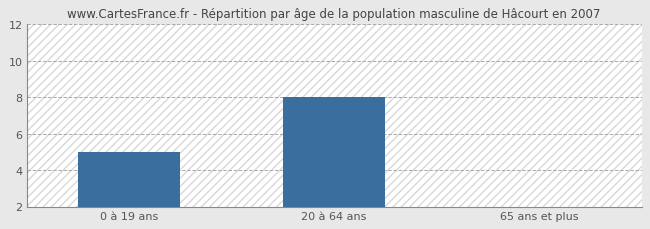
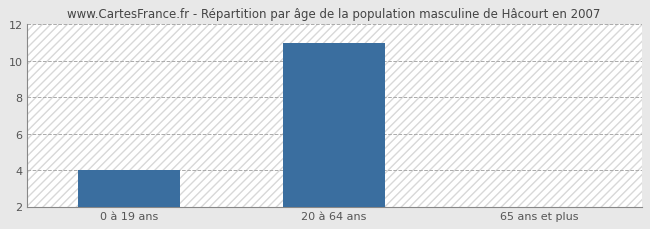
0 à 19 ans: 5 -> 4
20 à 64 ans: 8 -> 11
